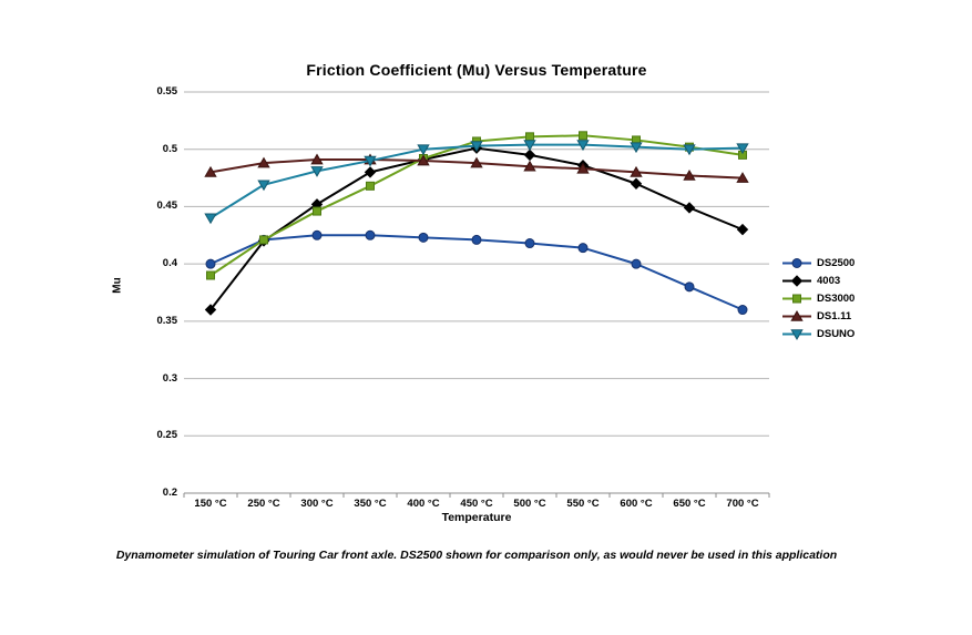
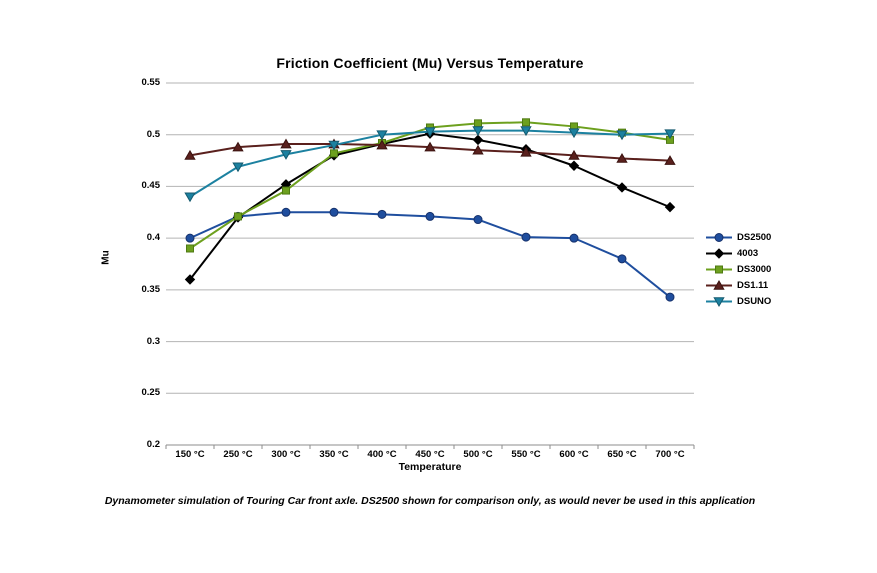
DS3000/350 °C: 0.468 -> 0.482
DS2500/550 °C: 0.414 -> 0.401
DS2500/700 °C: 0.360 -> 0.343
